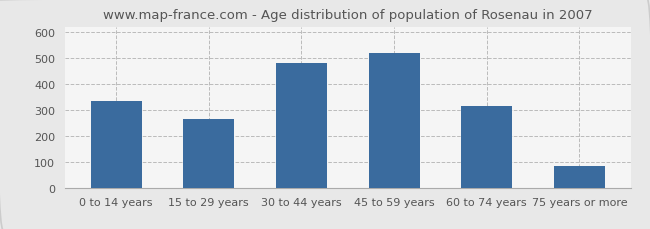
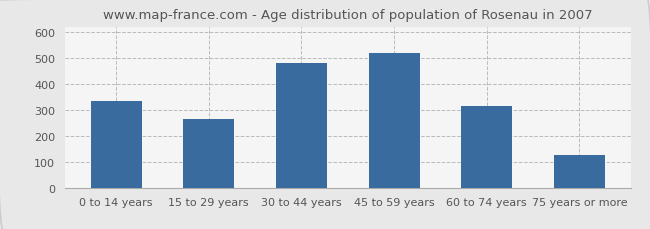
75 years or more: 85 -> 125
